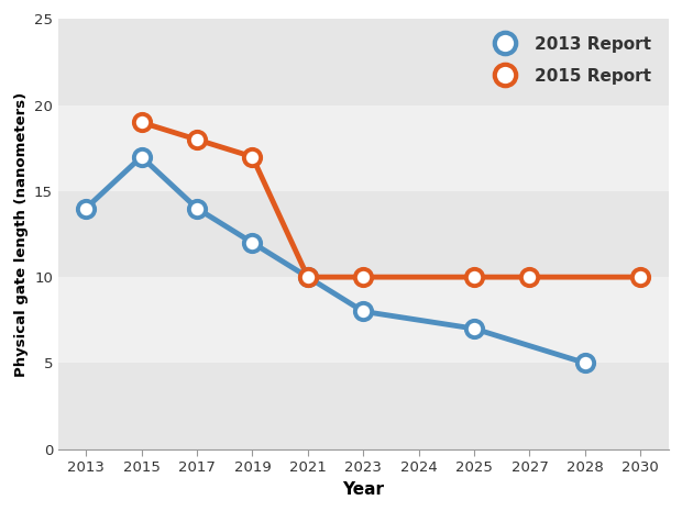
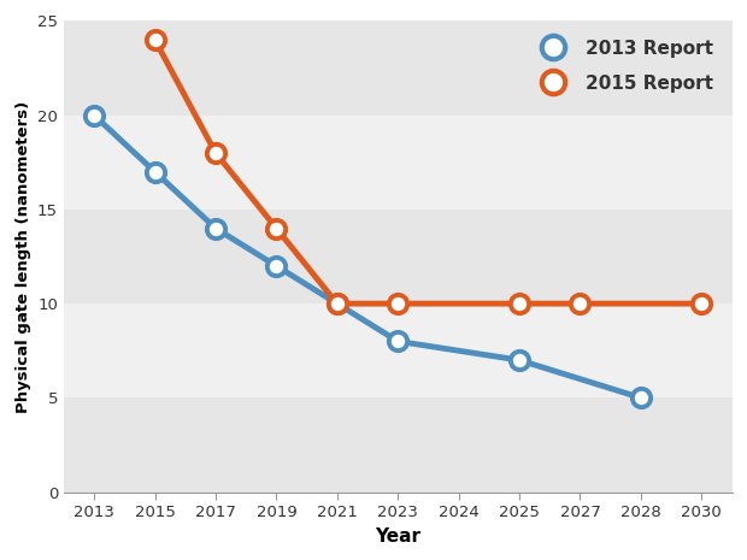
2013 Report/2013: 14 -> 20
2015 Report/2015: 19 -> 24
2015 Report/2019: 17 -> 14
